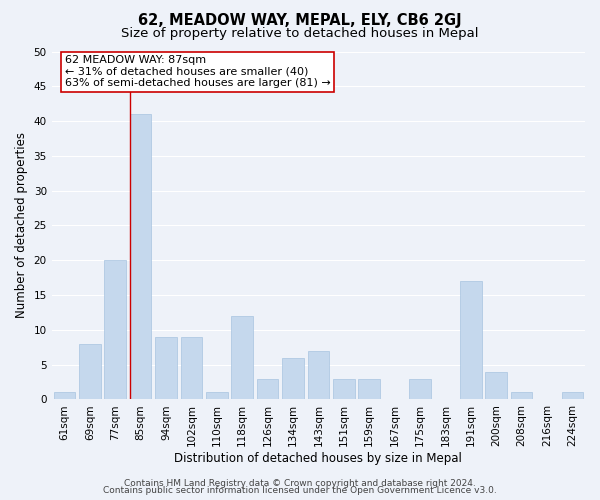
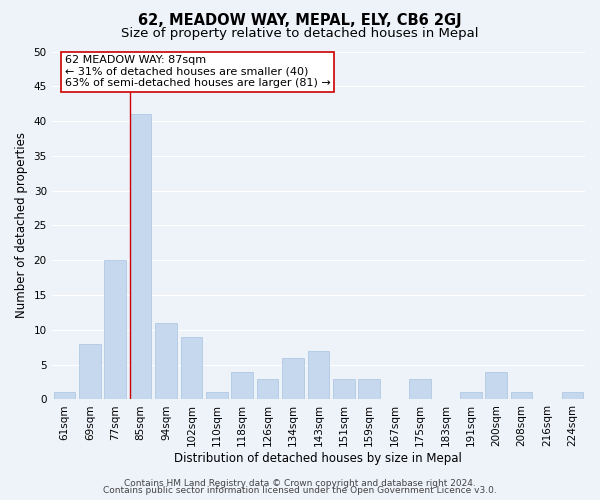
94sqm: 9 -> 11
118sqm: 12 -> 4
191sqm: 17 -> 1
